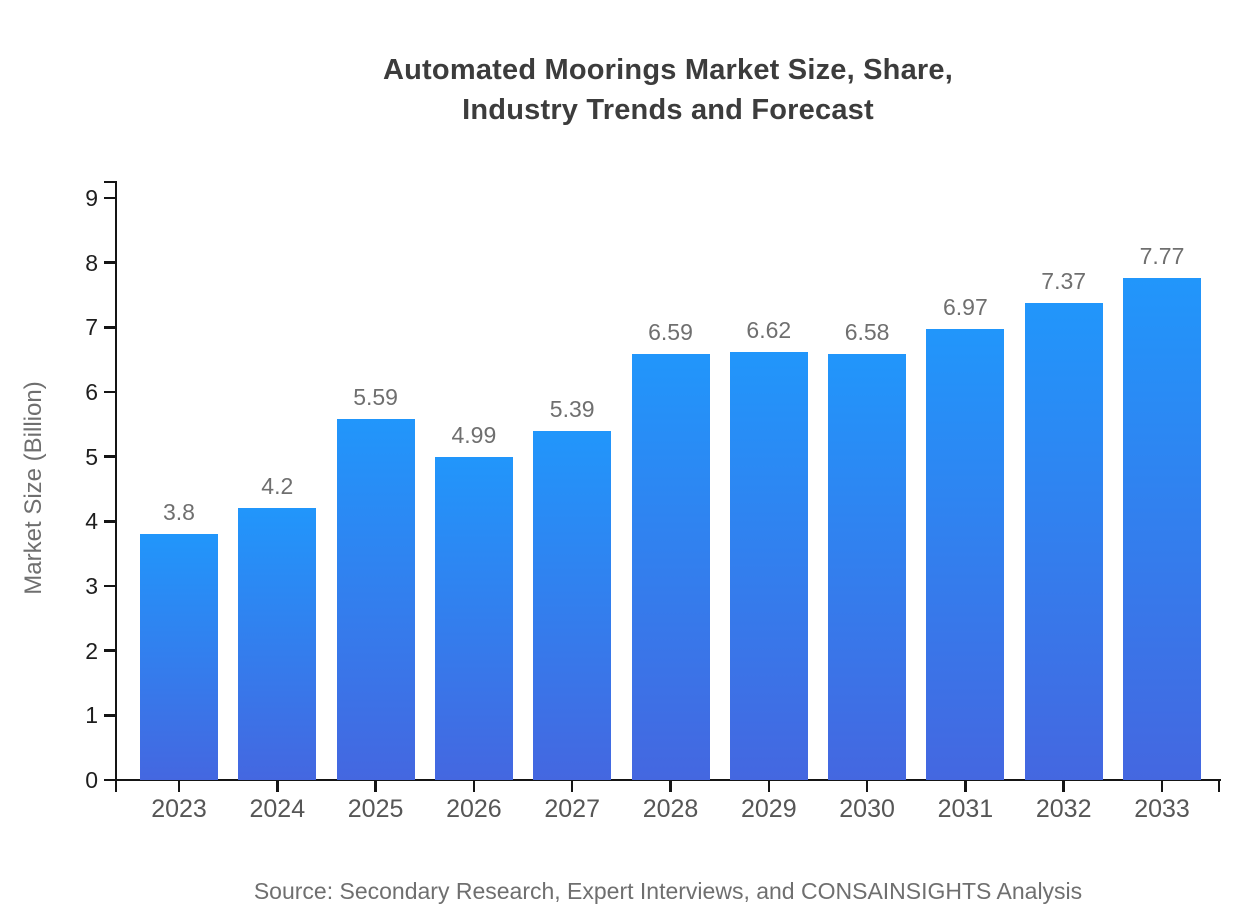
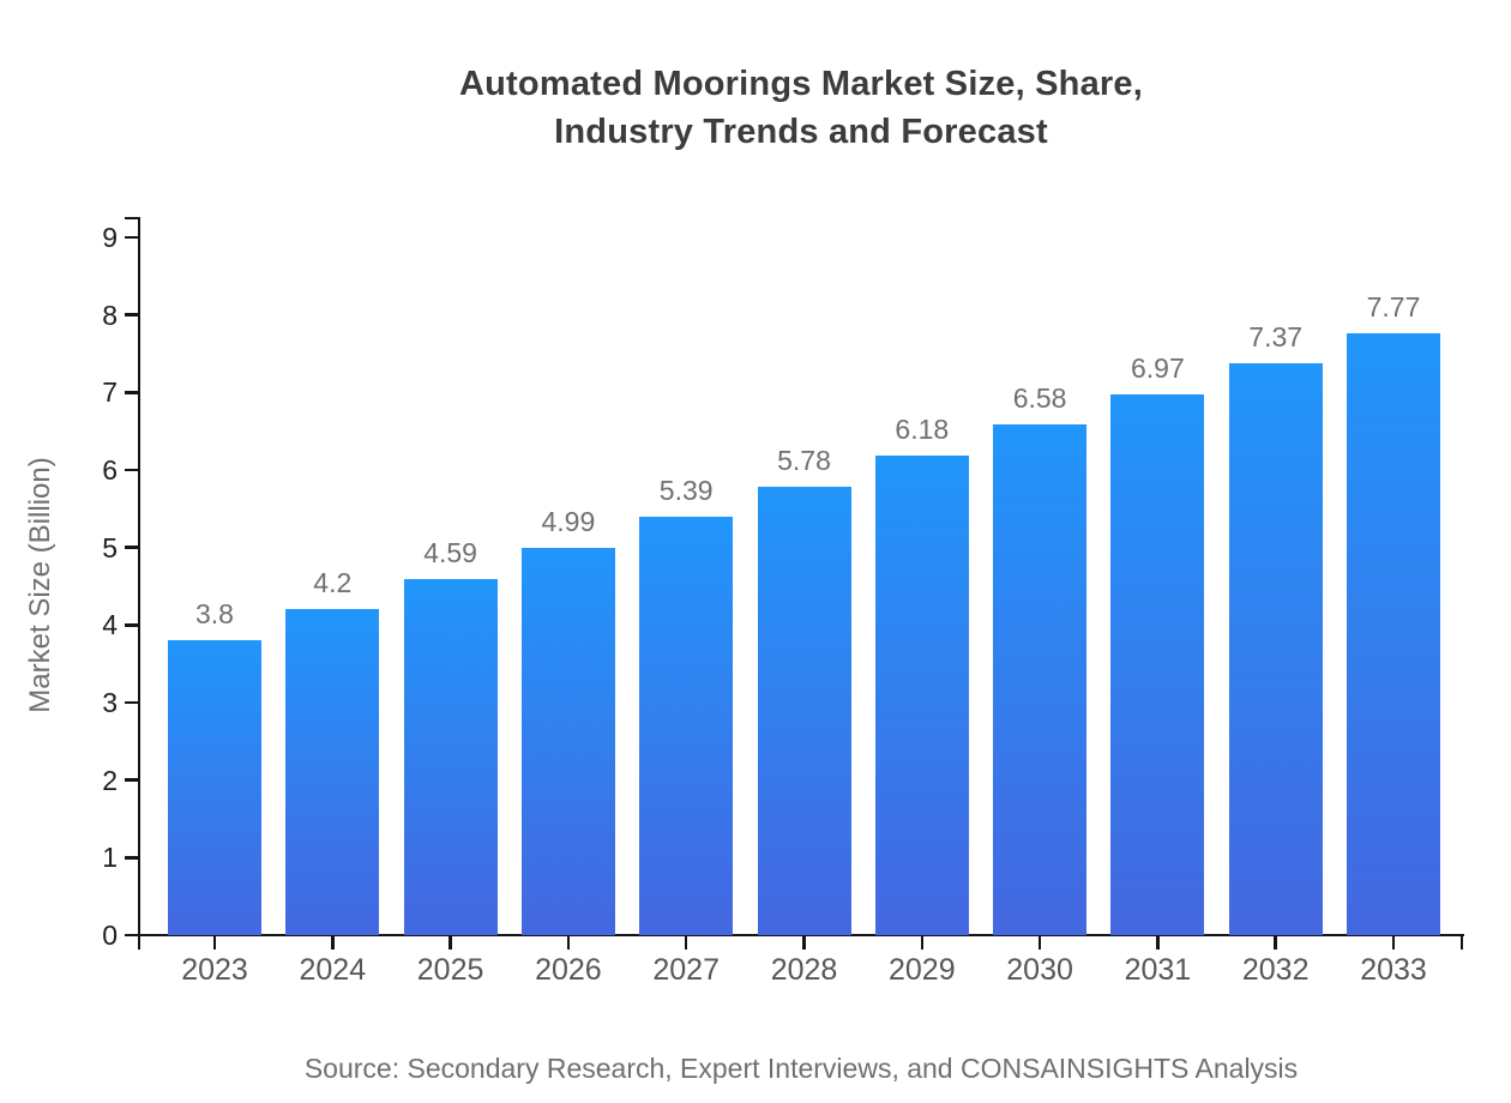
2025: 5.59 -> 4.59
2028: 6.59 -> 5.78
2029: 6.62 -> 6.18
